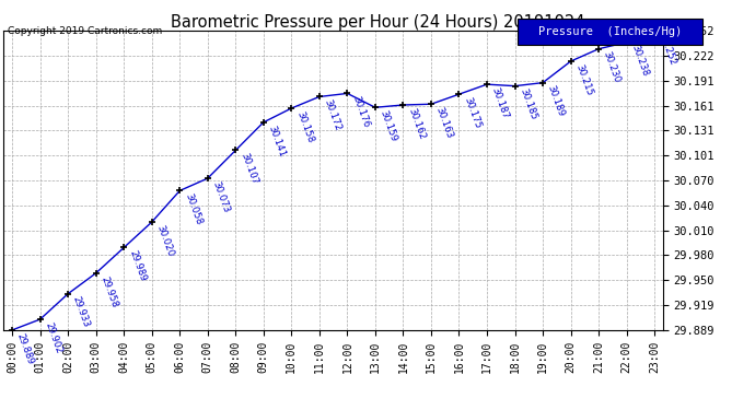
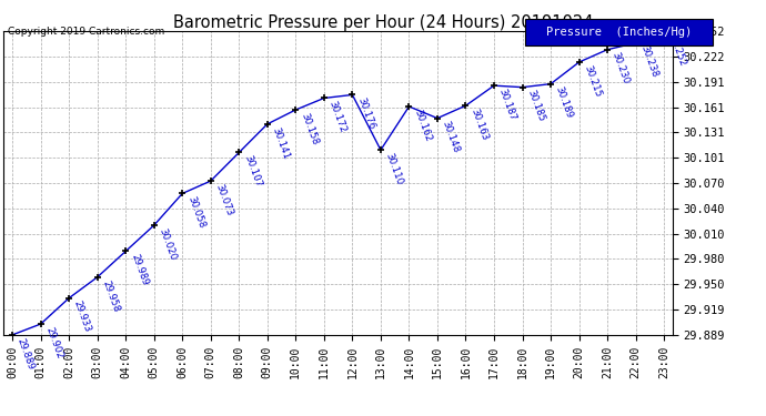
13:00: 30.159 -> 30.110
15:00: 30.163 -> 30.148
16:00: 30.175 -> 30.163
